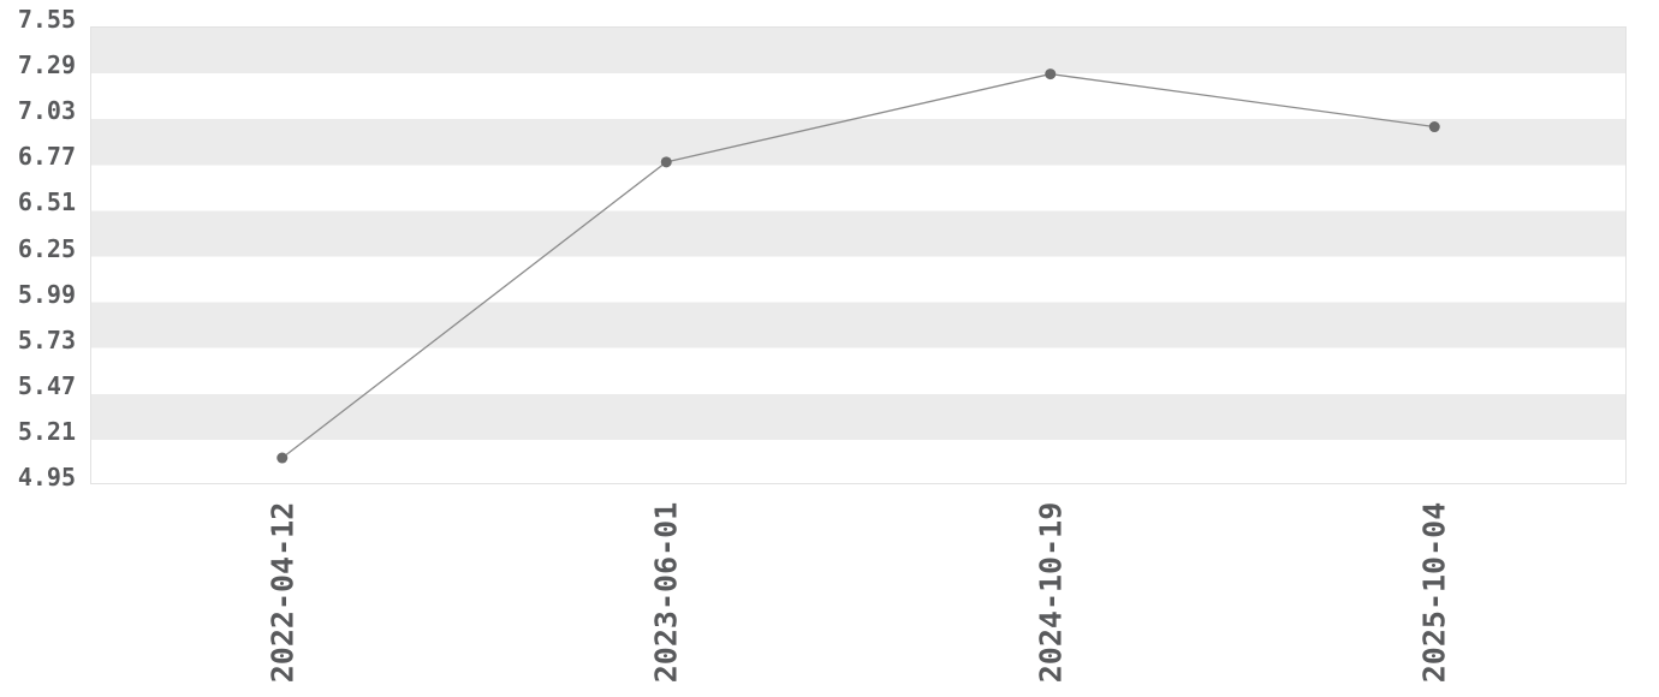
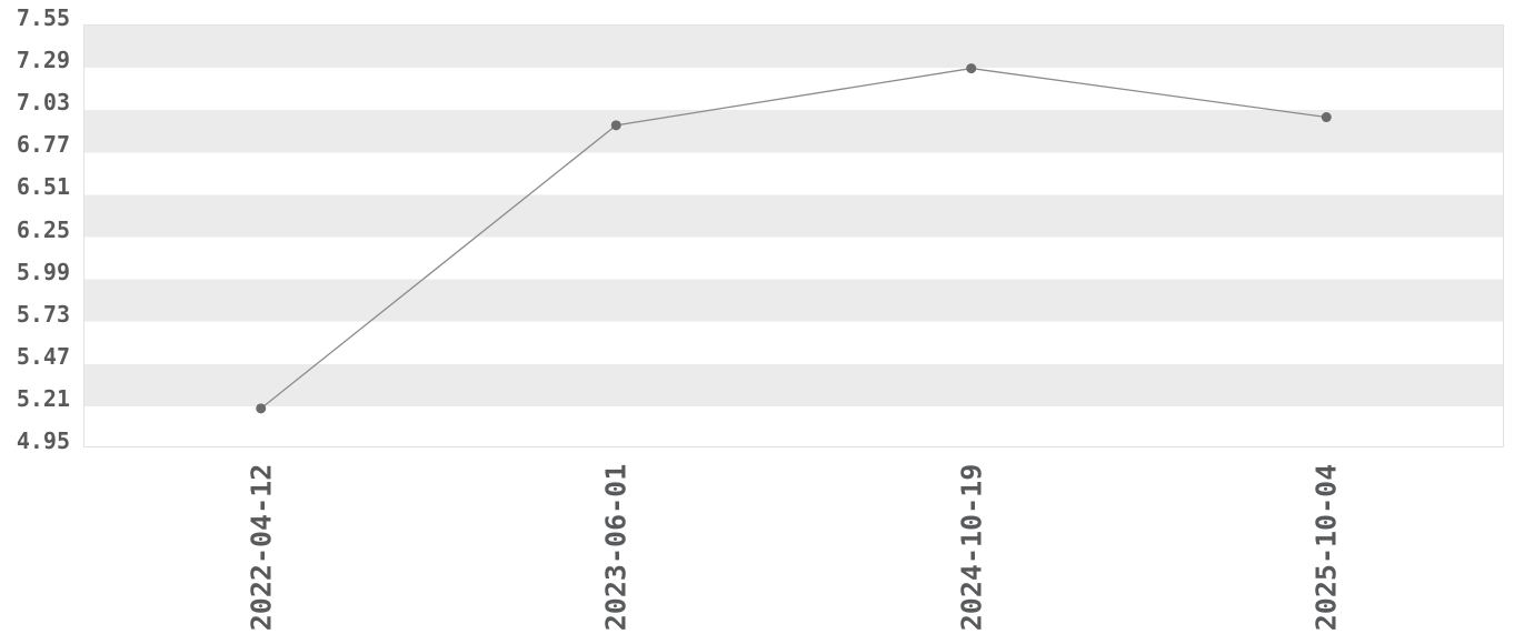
2022-04-12: 5.10 -> 5.19
2023-06-01: 6.78 -> 6.93
